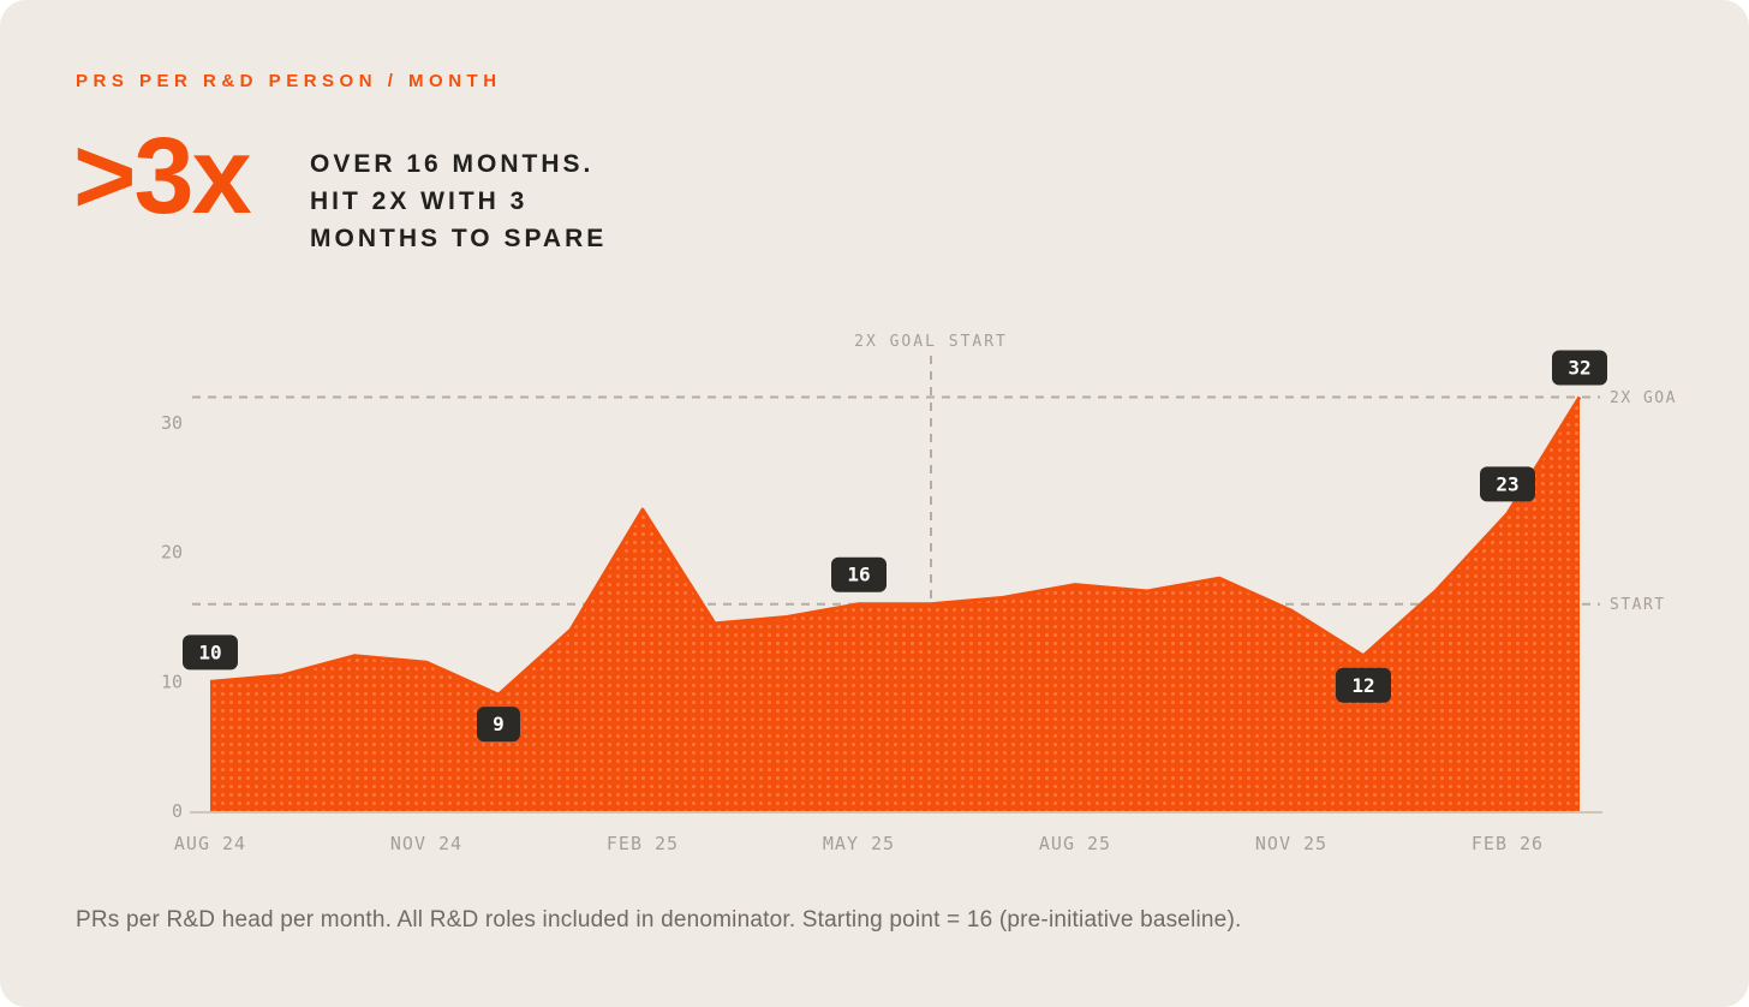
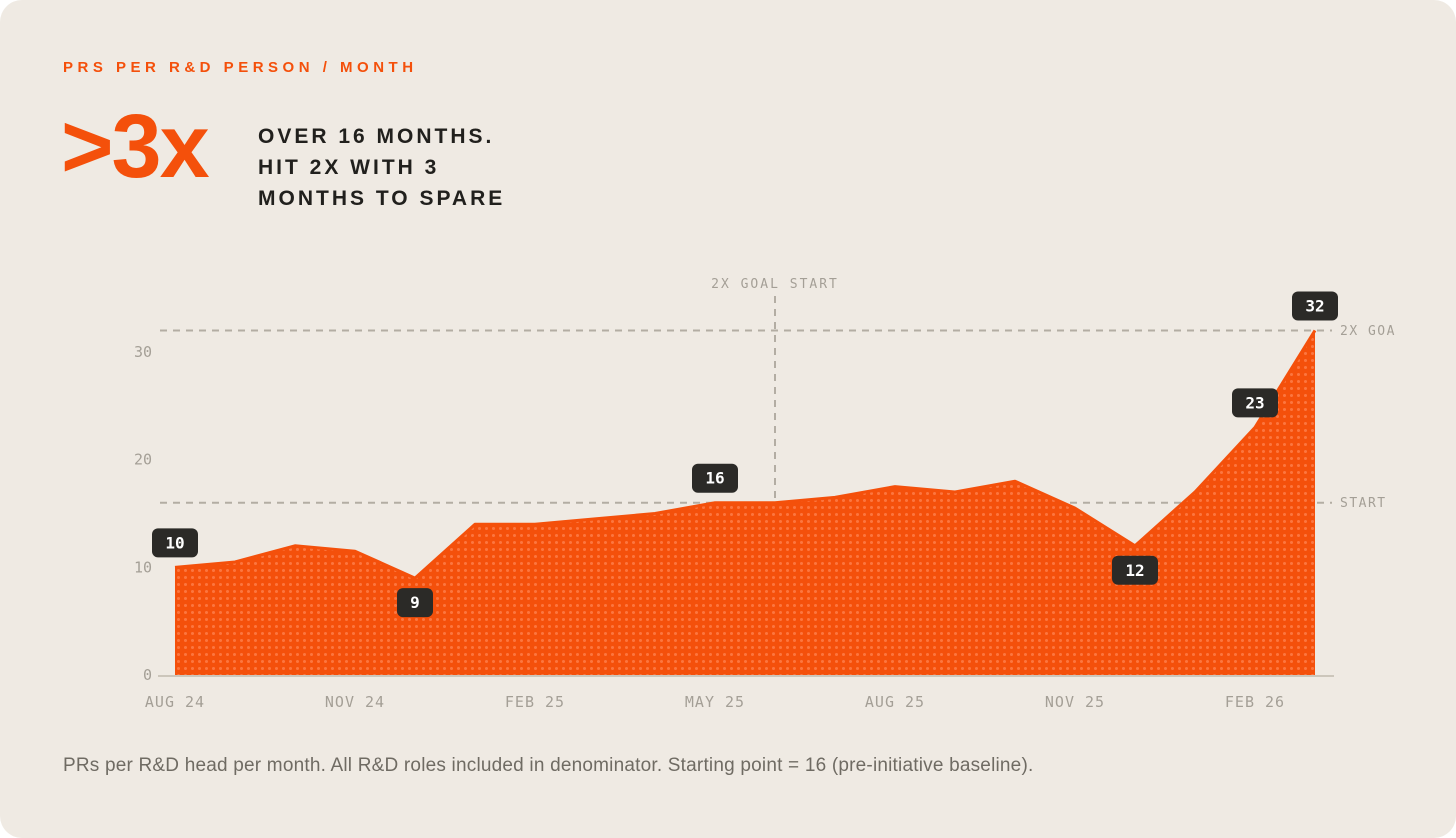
FEB 25: 23.3 -> 14.0
